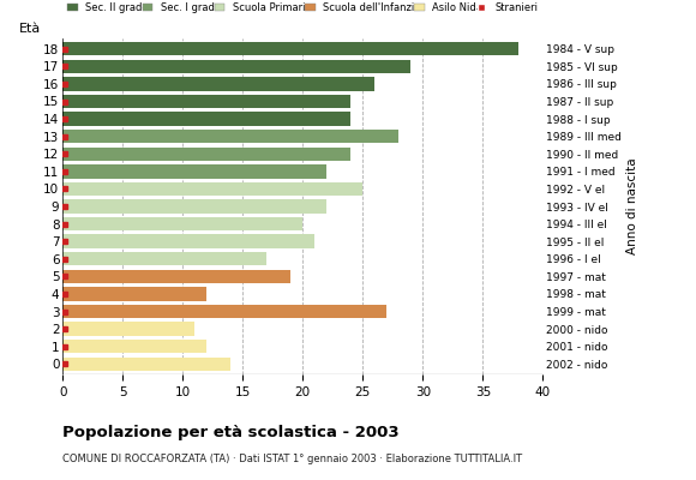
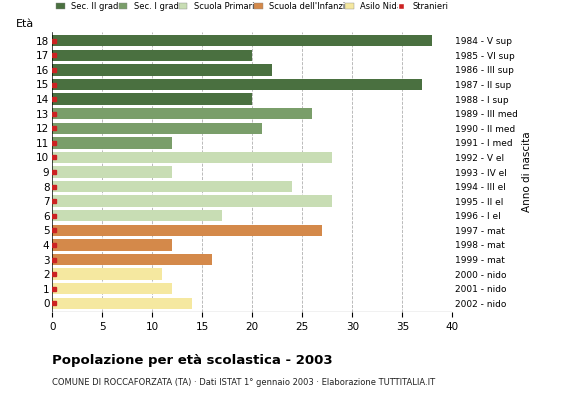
17: 29 -> 20
16: 26 -> 22
15: 24 -> 37
14: 24 -> 20
13: 28 -> 26
12: 24 -> 21
11: 22 -> 12
10: 25 -> 28
9: 22 -> 12
8: 20 -> 24
7: 21 -> 28
5: 19 -> 27
3: 27 -> 16
